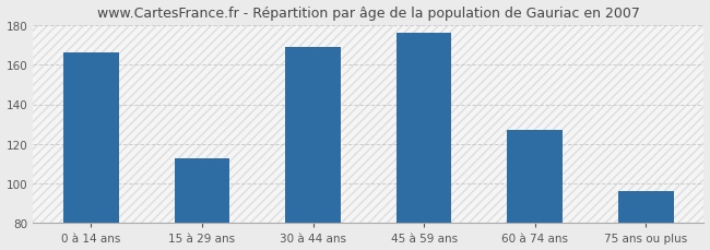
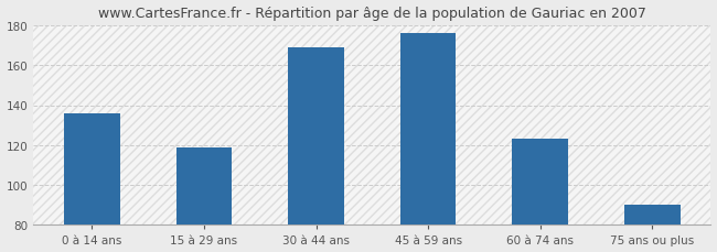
0 à 14 ans: 166 -> 136
15 à 29 ans: 113 -> 119
60 à 74 ans: 127 -> 123
75 ans ou plus: 96 -> 90
